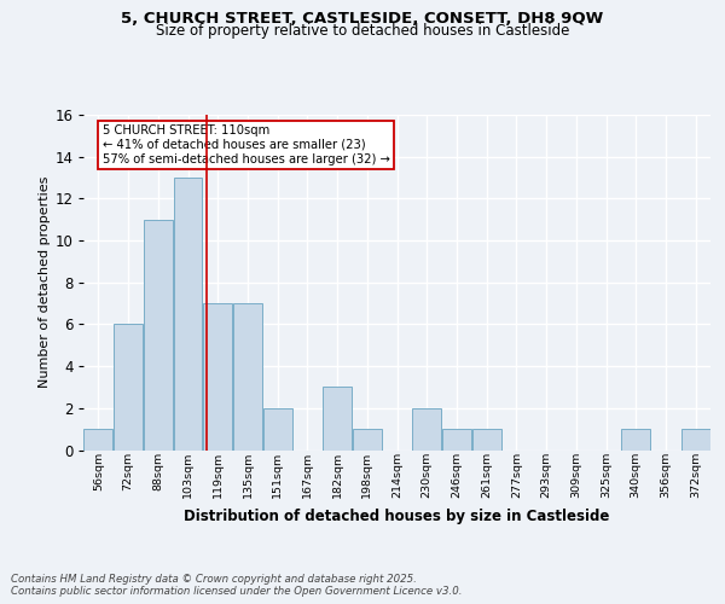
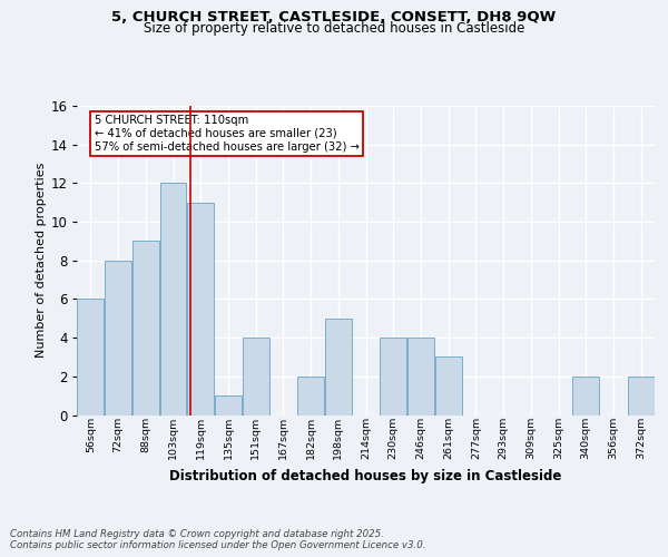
56sqm: 1 -> 6
72sqm: 6 -> 8
88sqm: 11 -> 9
103sqm: 13 -> 12
119sqm: 7 -> 11
135sqm: 7 -> 1
151sqm: 2 -> 4
182sqm: 3 -> 2
198sqm: 1 -> 5
230sqm: 2 -> 4
246sqm: 1 -> 4
261sqm: 1 -> 3
340sqm: 1 -> 2
372sqm: 1 -> 2
